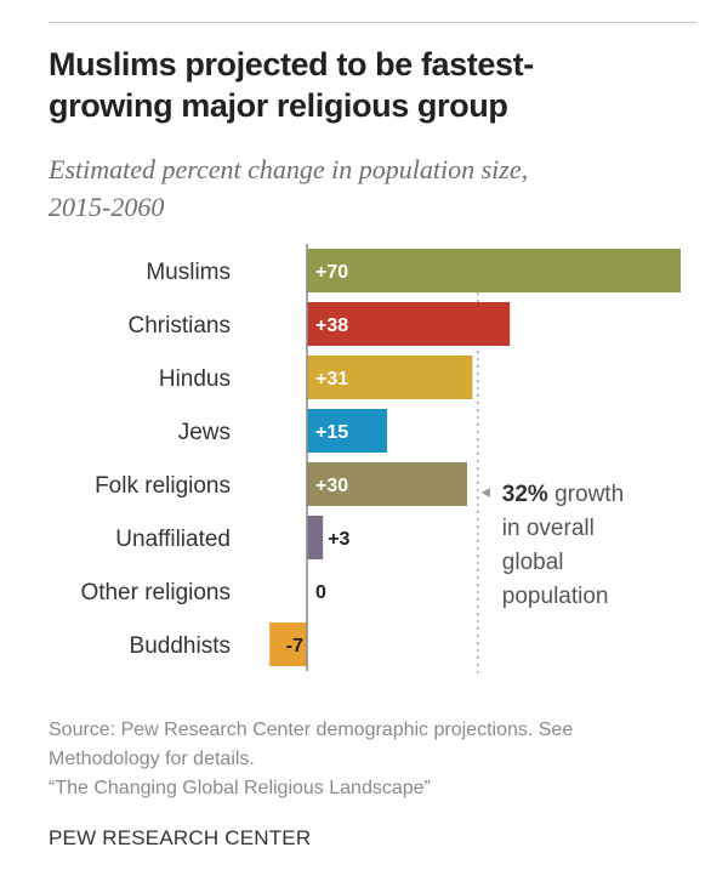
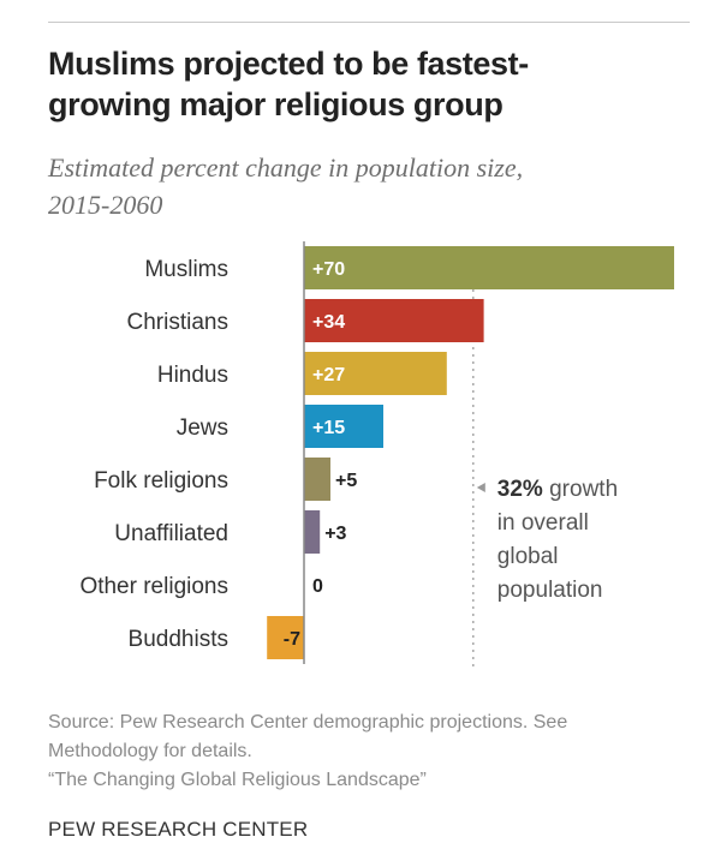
Christians: +38 -> +34
Hindus: +31 -> +27
Folk religions: +30 -> +5
